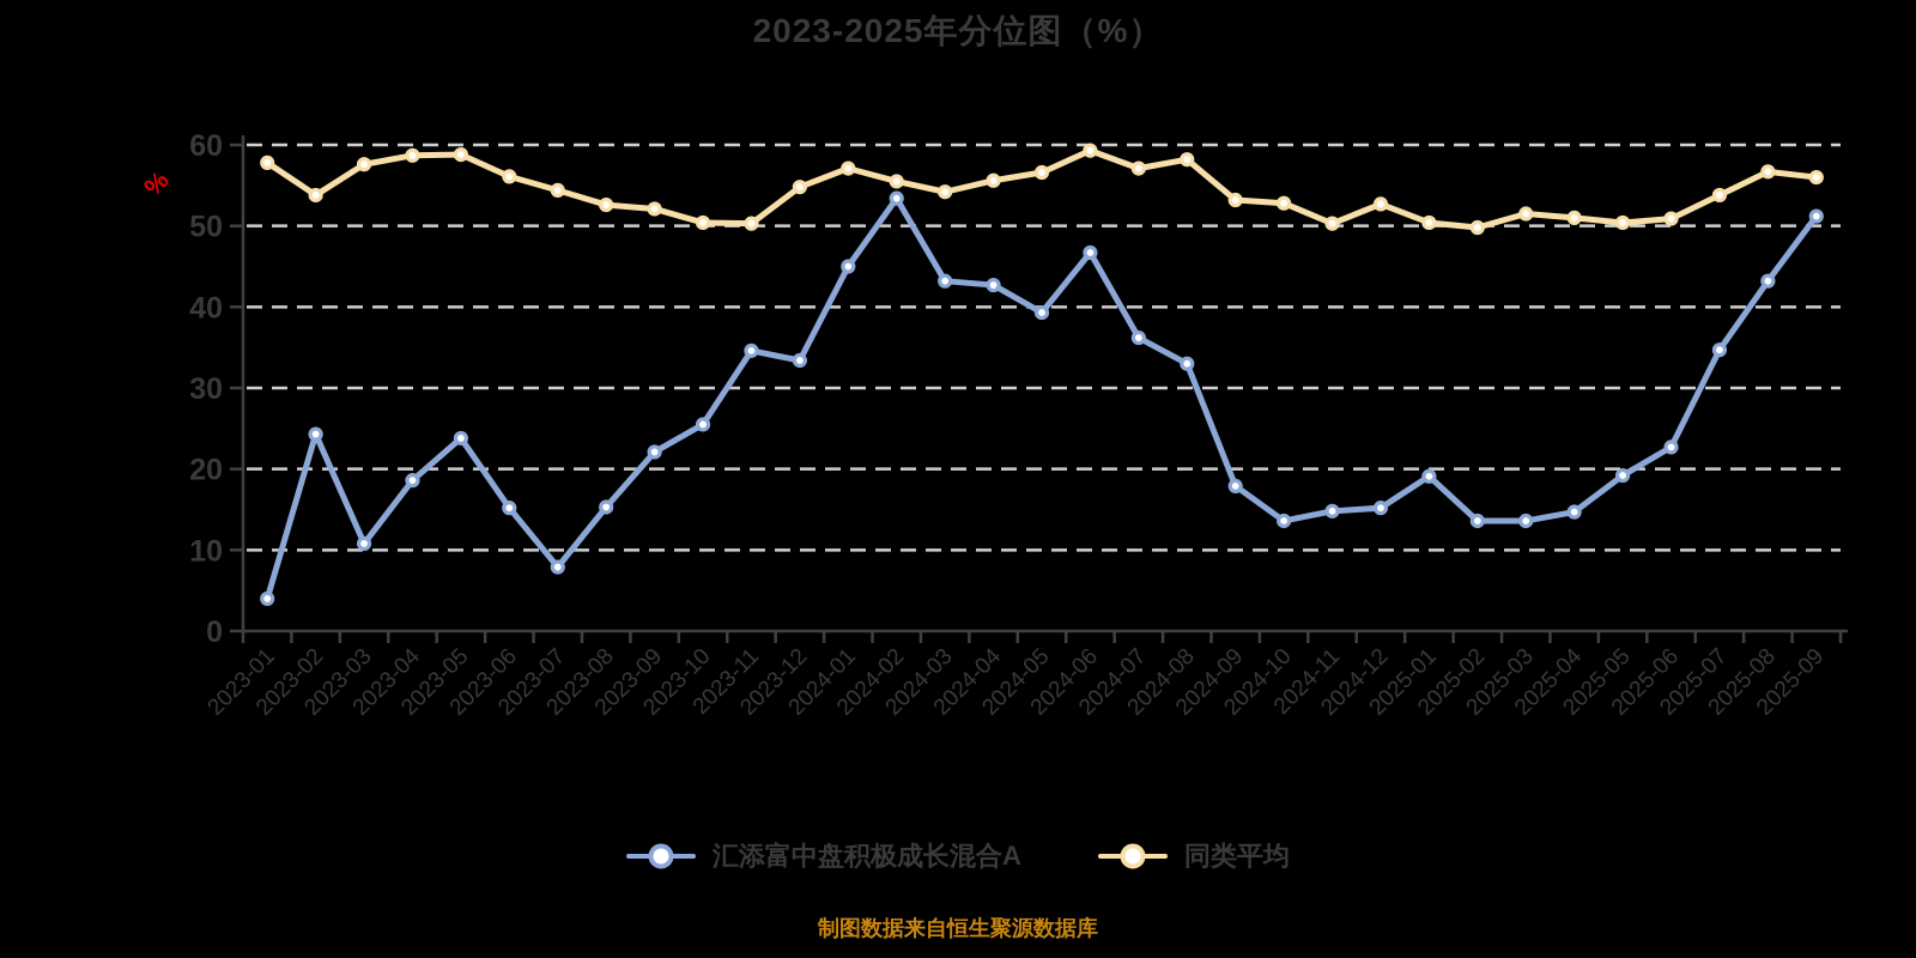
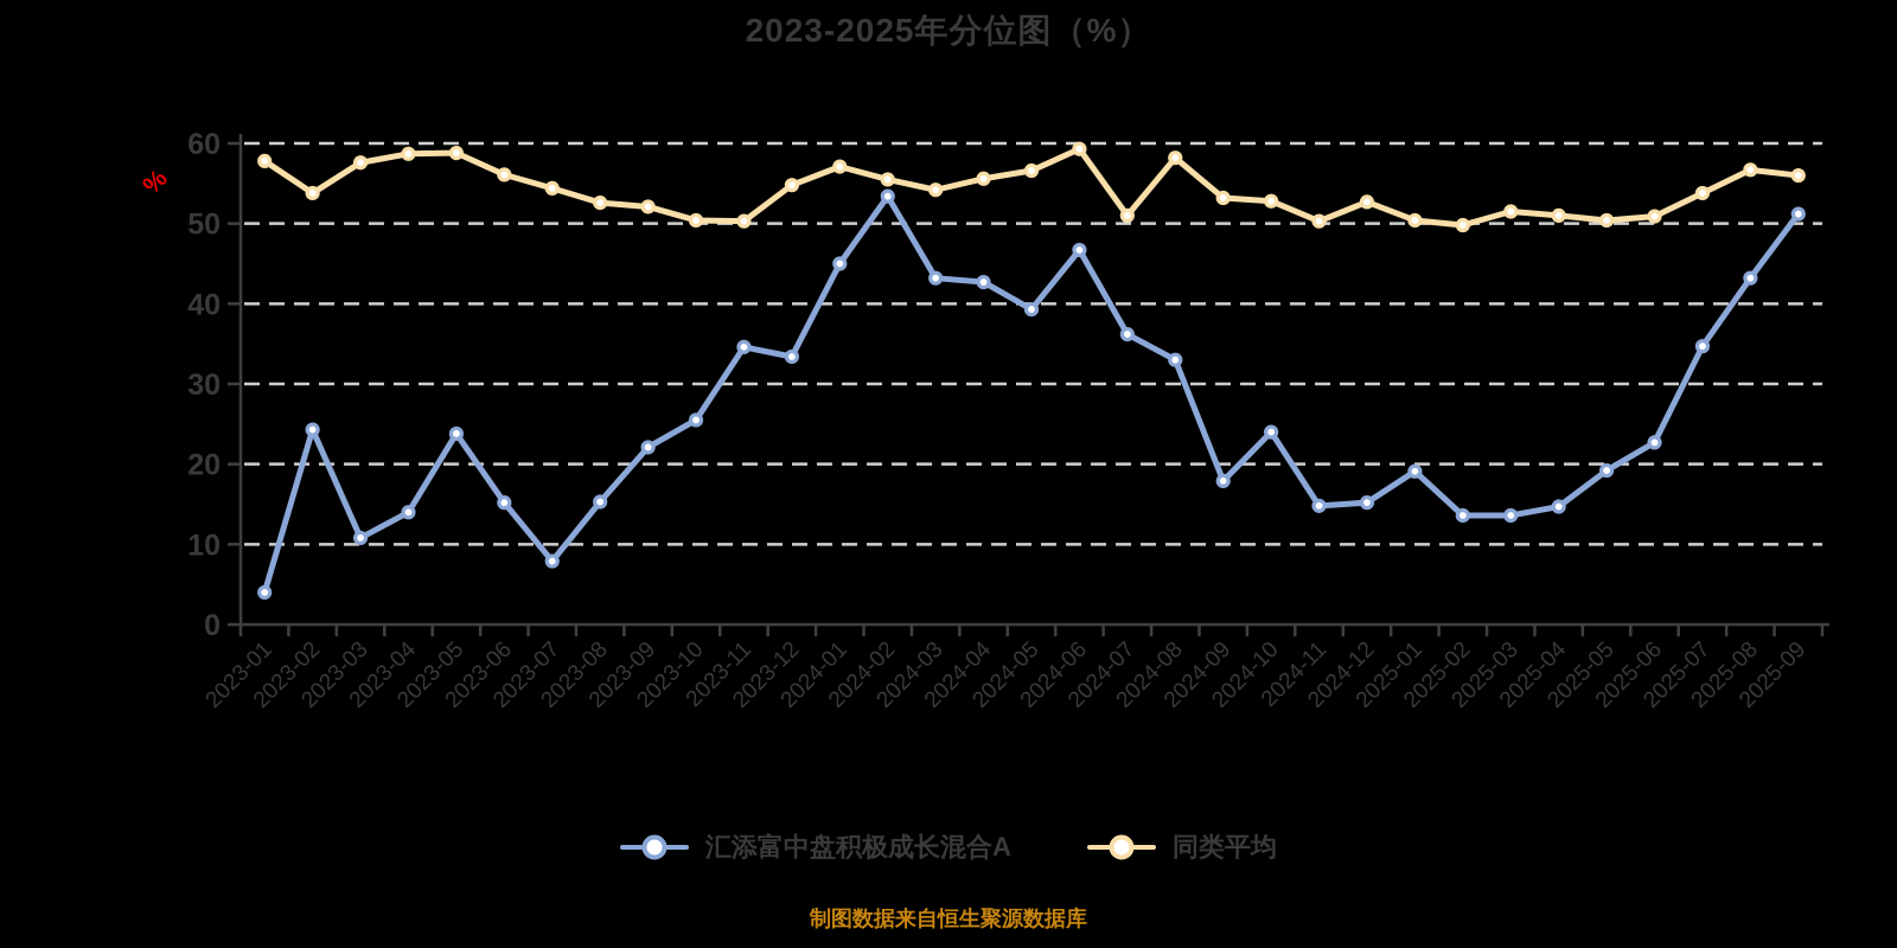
汇添富中盘积极成长混合A/2023-04: 19 -> 14
同类平均/2024-07: 57 -> 51
汇添富中盘积极成长混合A/2024-10: 14 -> 24
